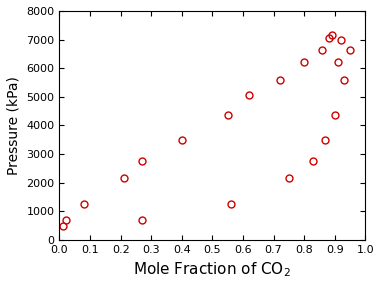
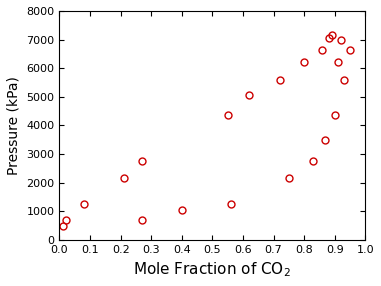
0.4: 3500 -> 1050
